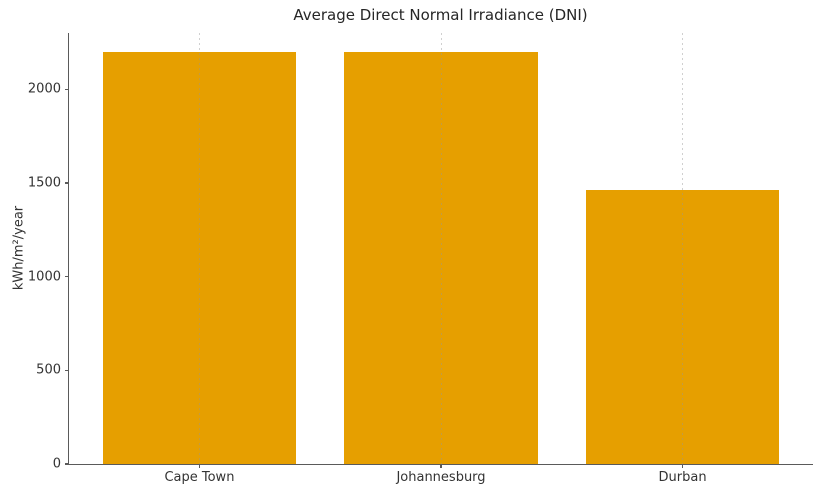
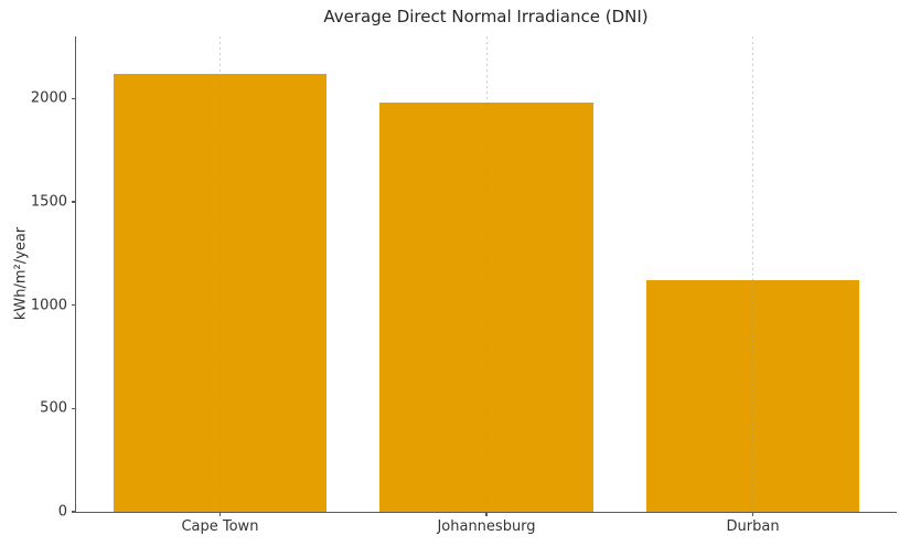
Cape Town: 2200 -> 2120
Johannesburg: 2200 -> 1980
Durban: 1460 -> 1120
